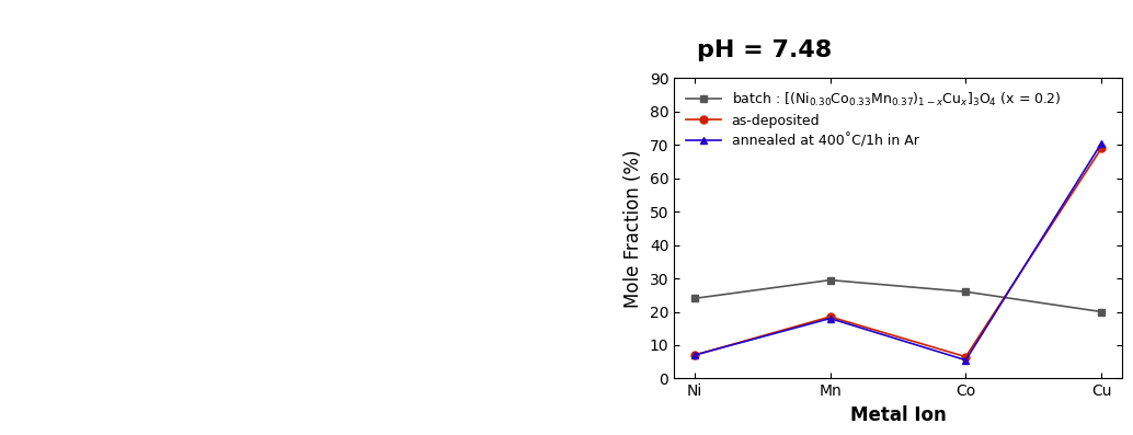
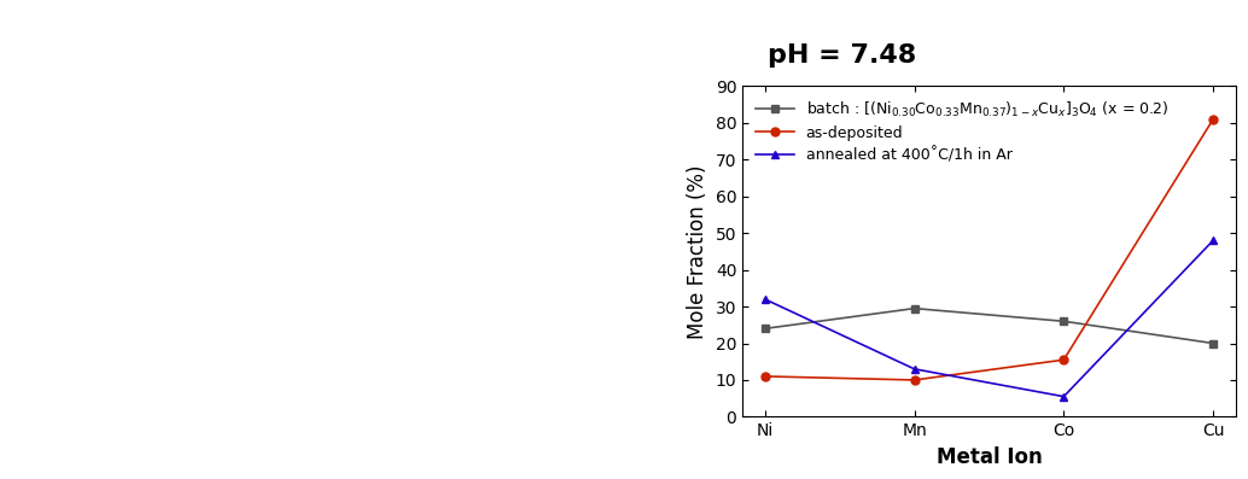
as-deposited/Ni: 7.0 -> 11.0
annealed at 400˚C/1h in Ar/Ni: 7.0 -> 32.0
as-deposited/Mn: 18.5 -> 10.0
annealed at 400˚C/1h in Ar/Mn: 18.0 -> 13.0
as-deposited/Co: 6.5 -> 15.5
as-deposited/Cu: 69.0 -> 81.0
annealed at 400˚C/1h in Ar/Cu: 70.5 -> 48.0
